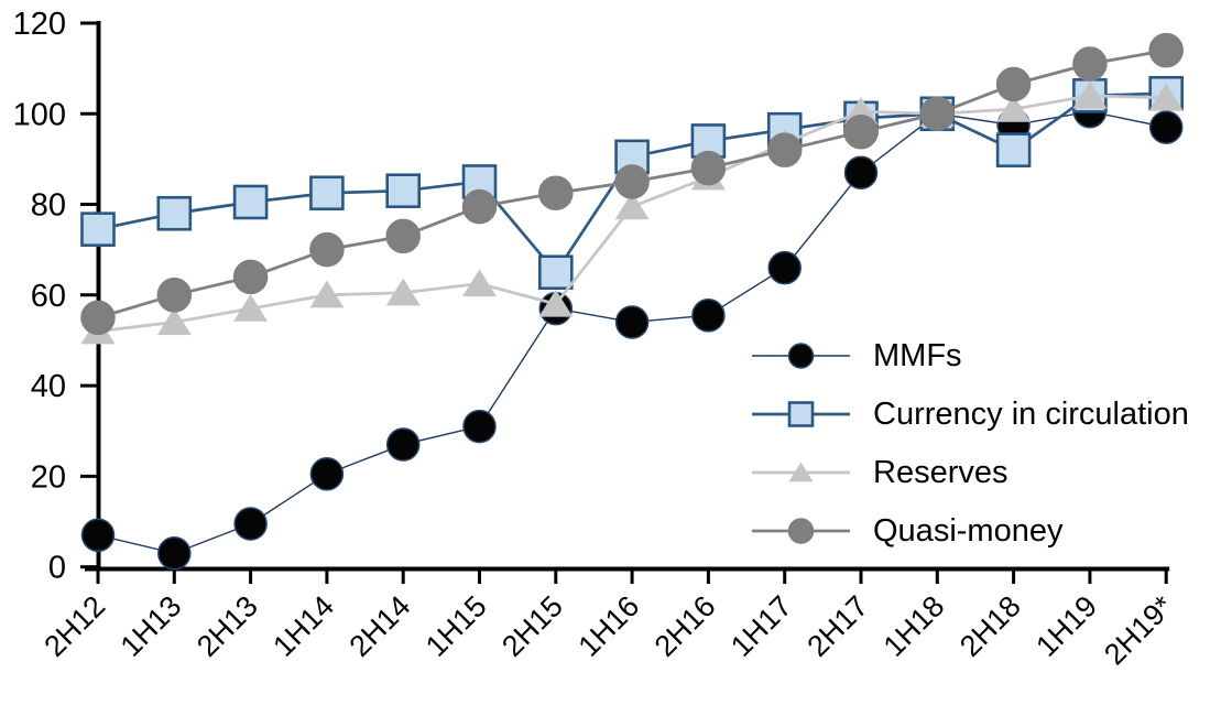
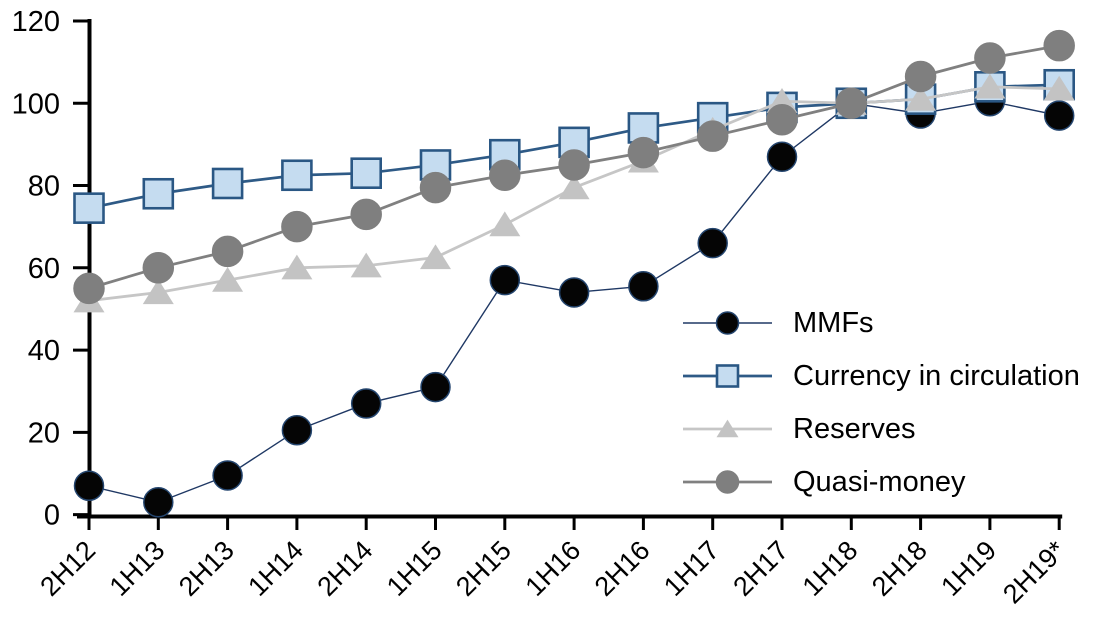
Currency in circulation/2H15: 65 -> 88
Reserves/2H15: 58 -> 70
Currency in circulation/2H18: 92 -> 101
